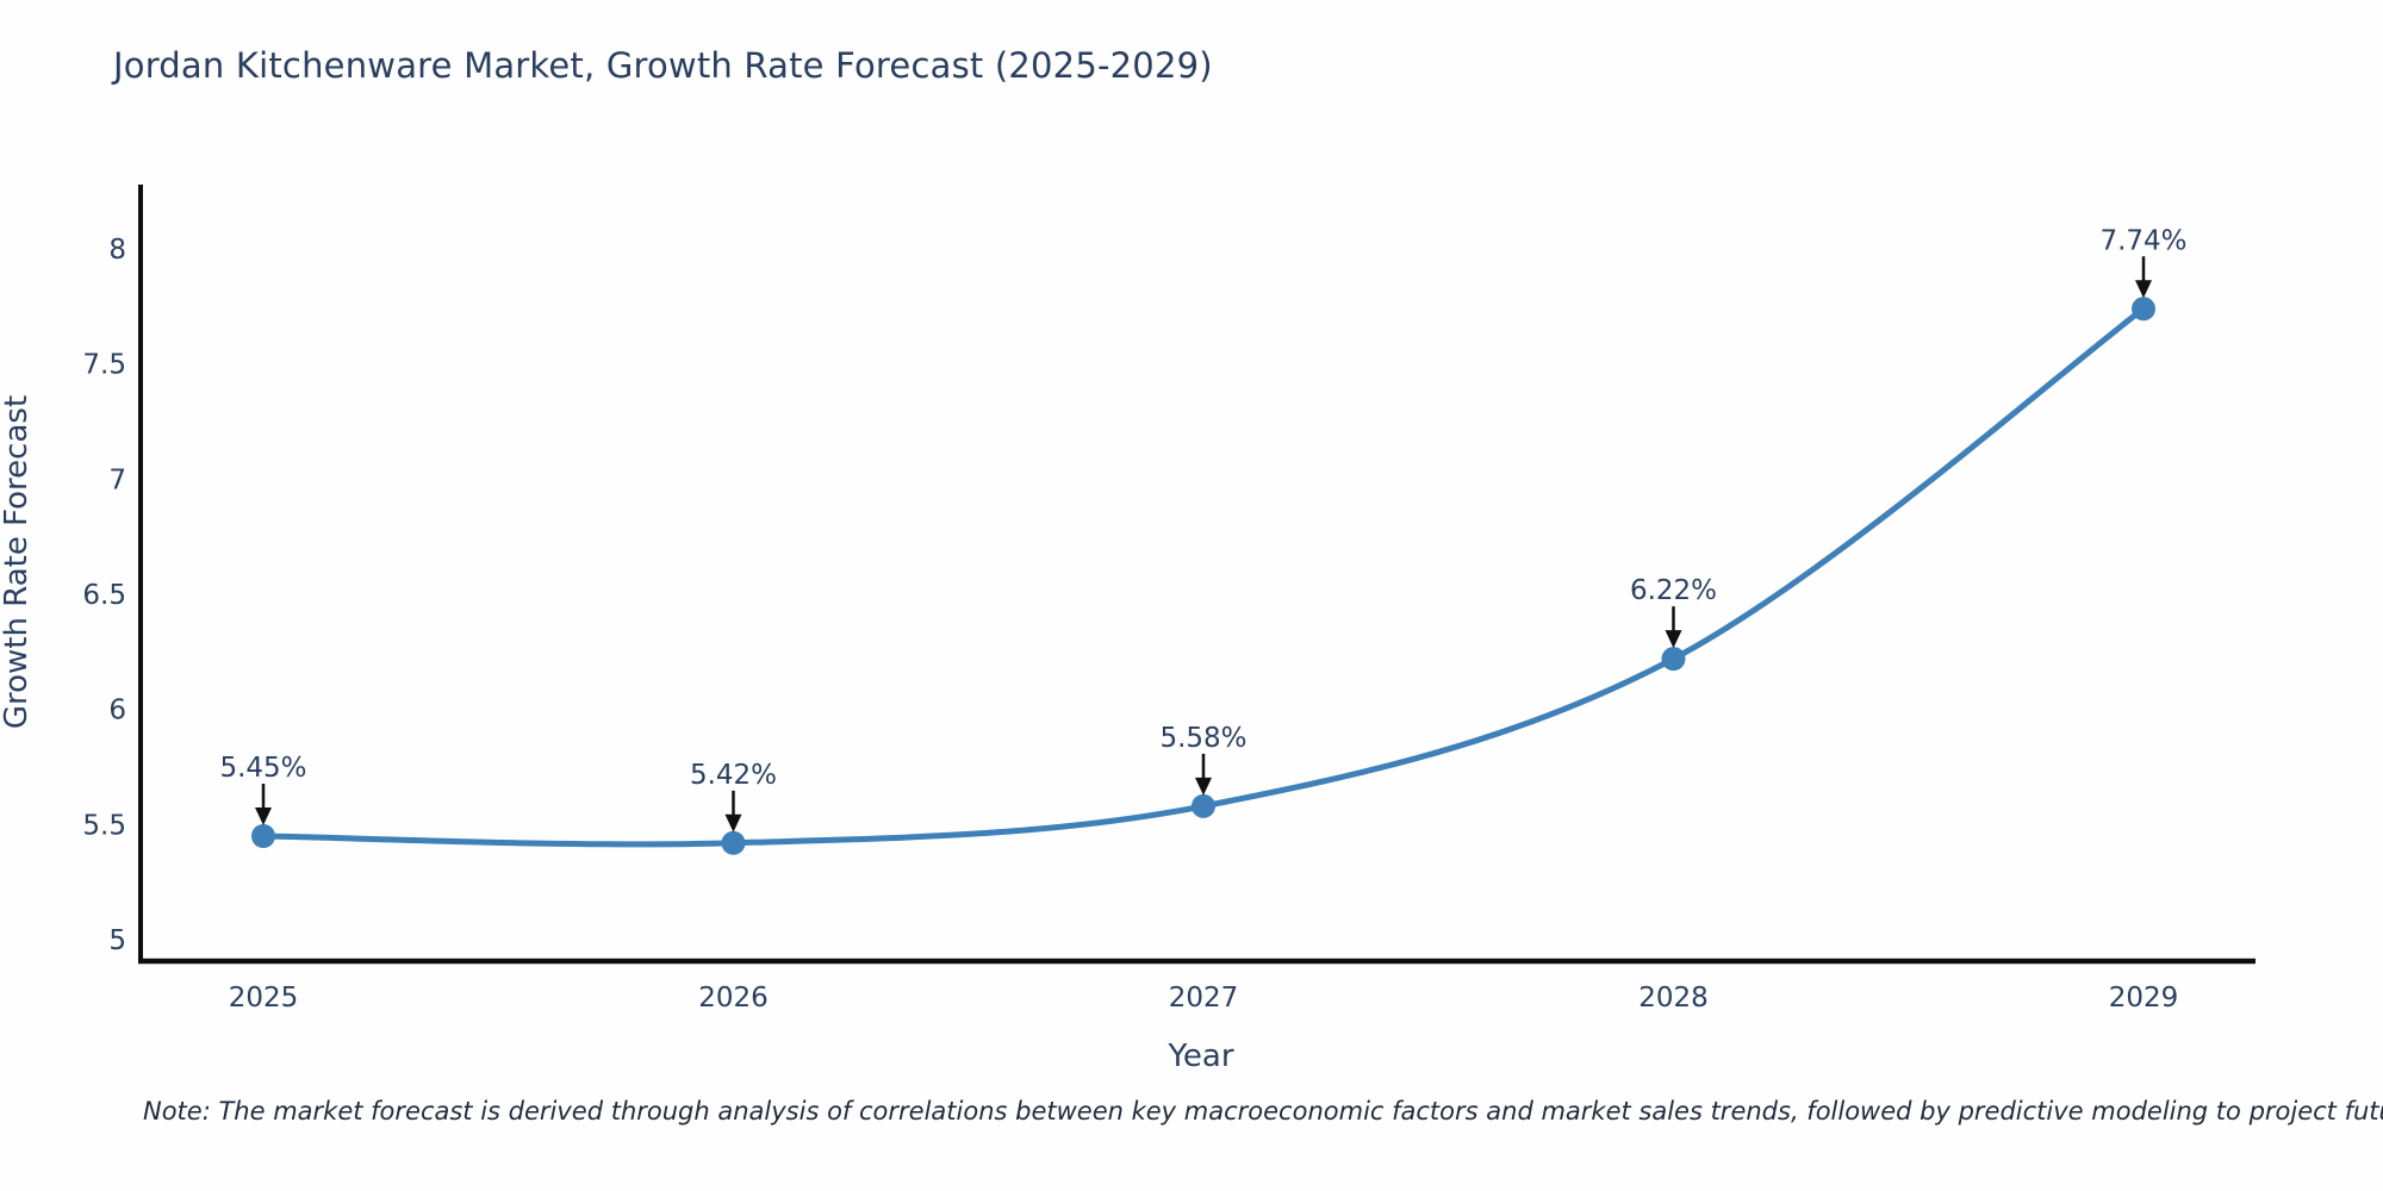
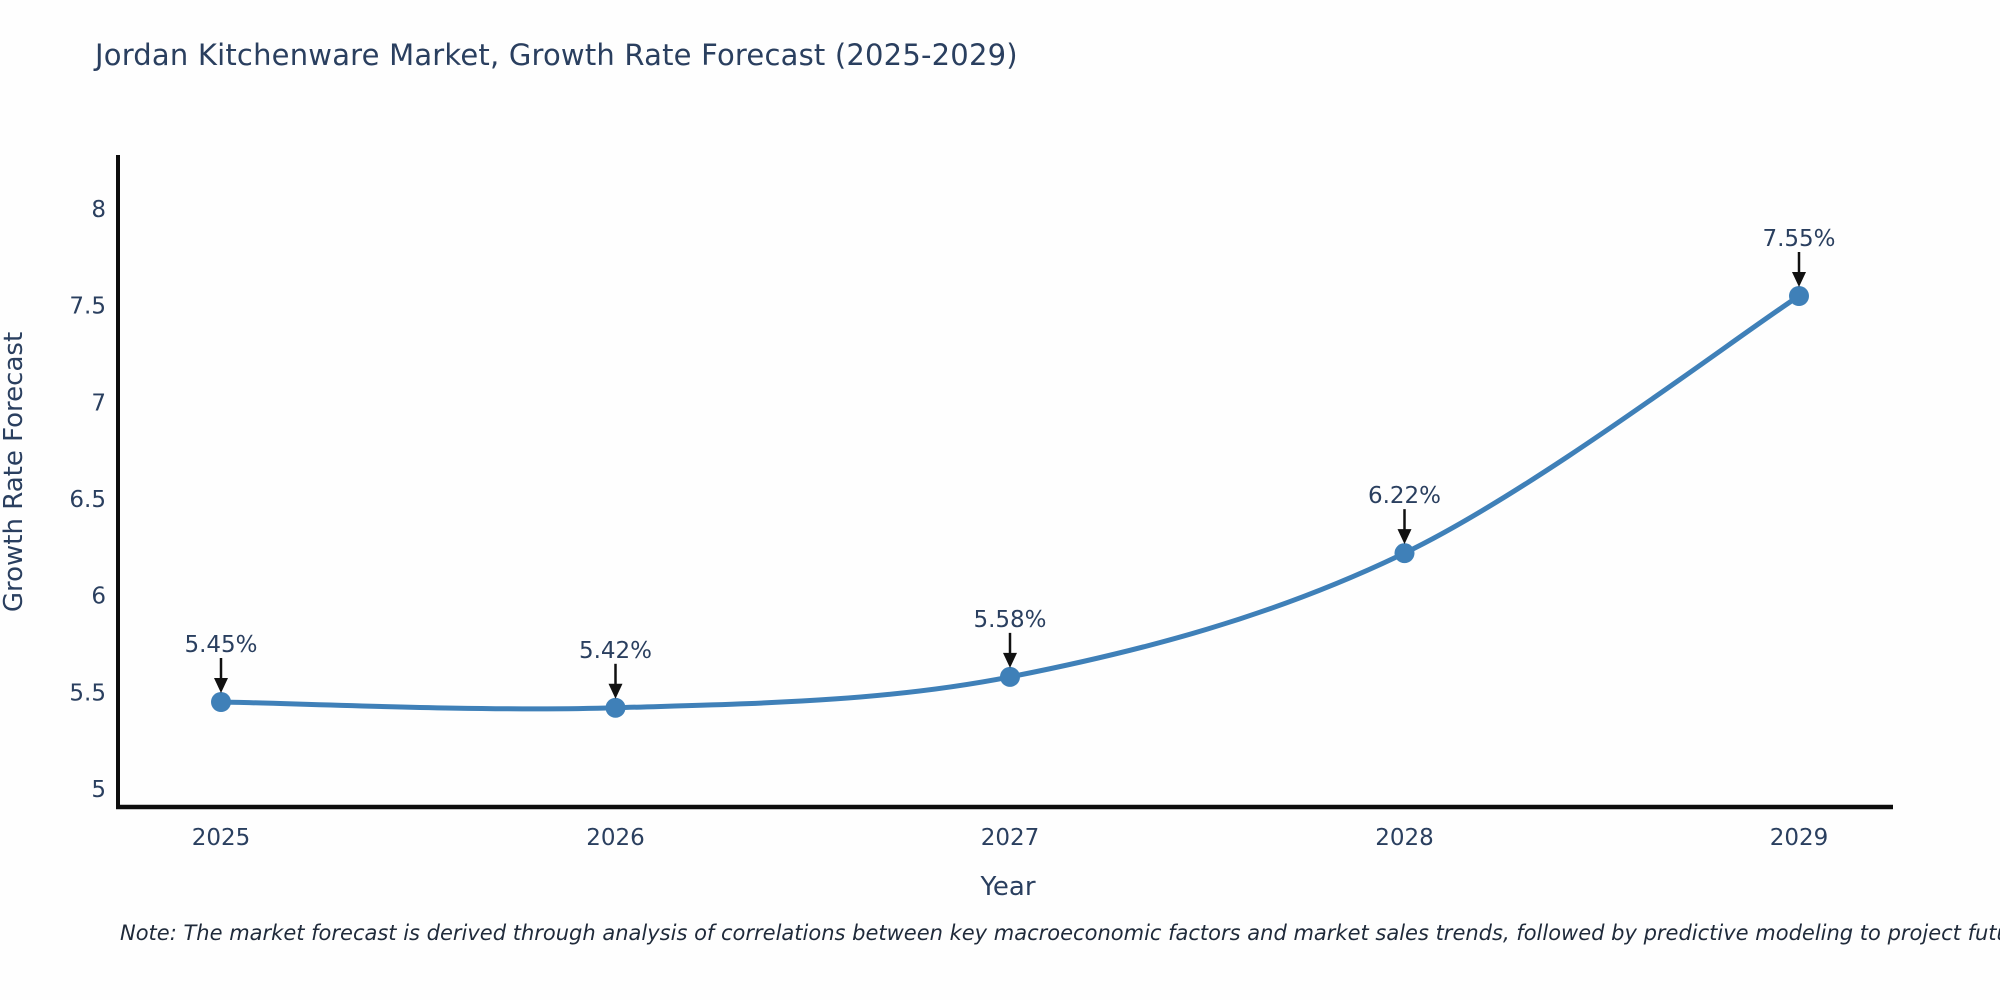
2029: 7.74% -> 7.55%
